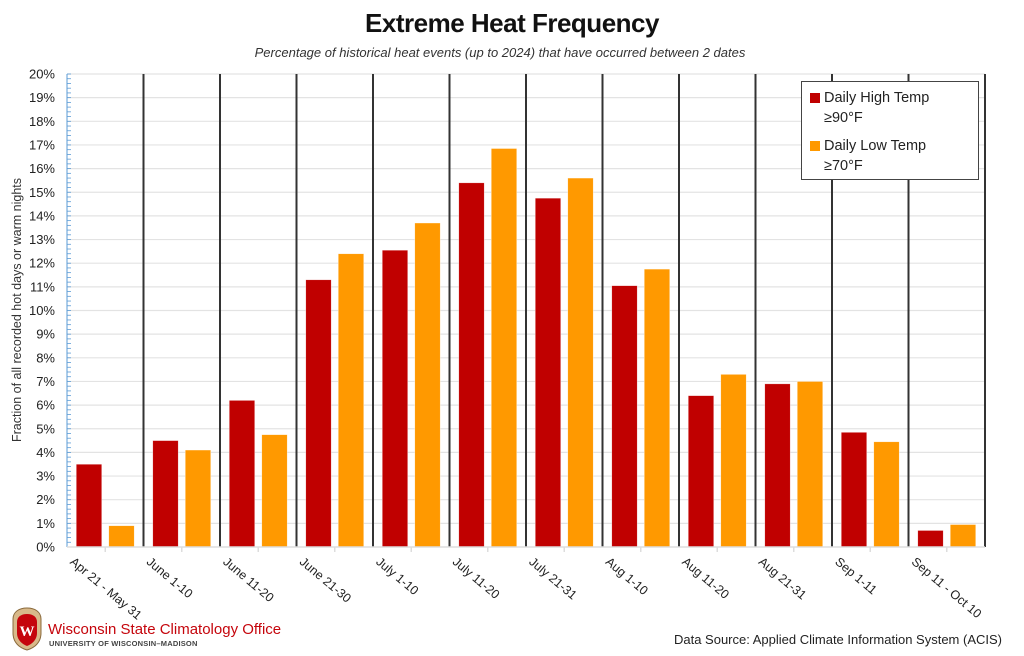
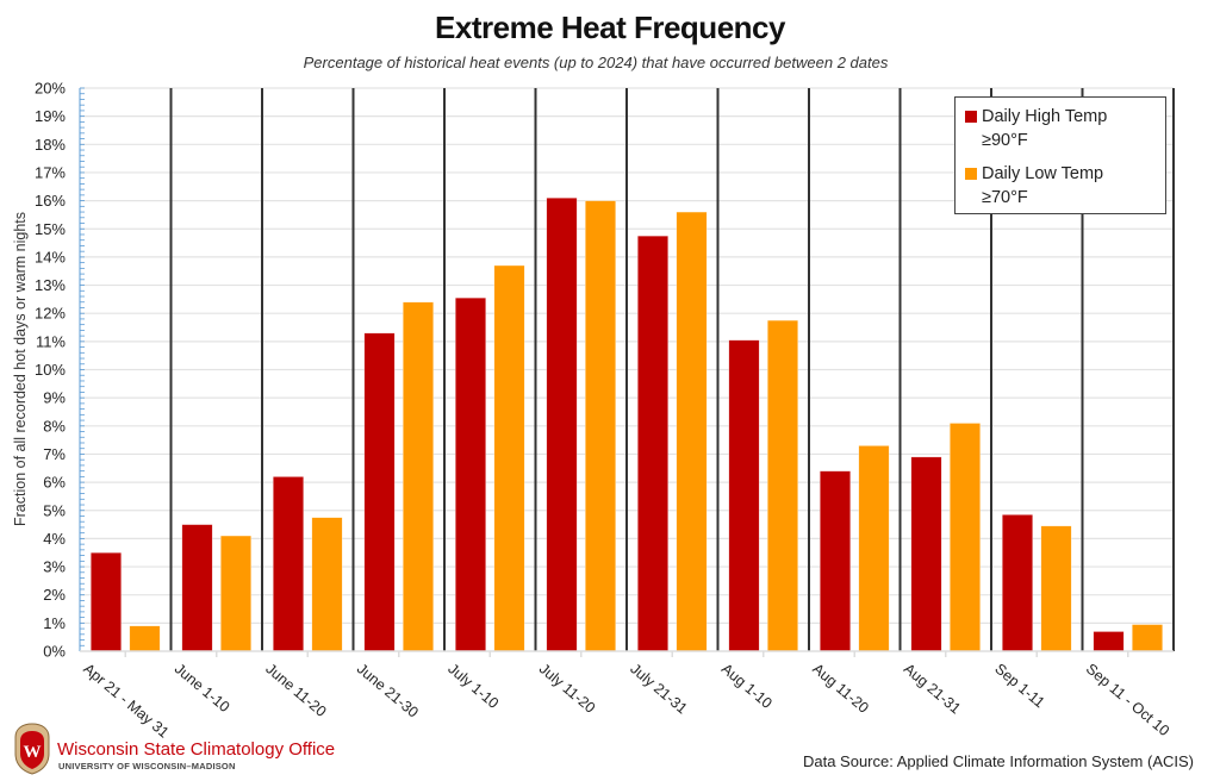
Daily High Temp ≥90°F/July 11-20: 15.4% -> 16.1%
Daily Low Temp ≥70°F/July 11-20: 16.9% -> 16.0%
Daily Low Temp ≥70°F/Aug 21-31: 7.0% -> 8.1%
